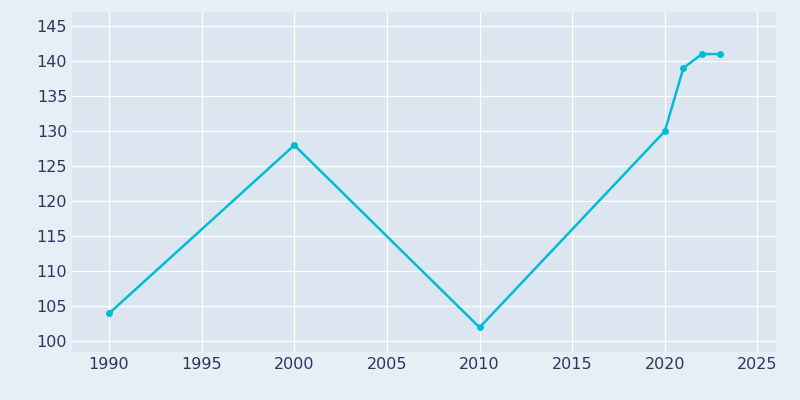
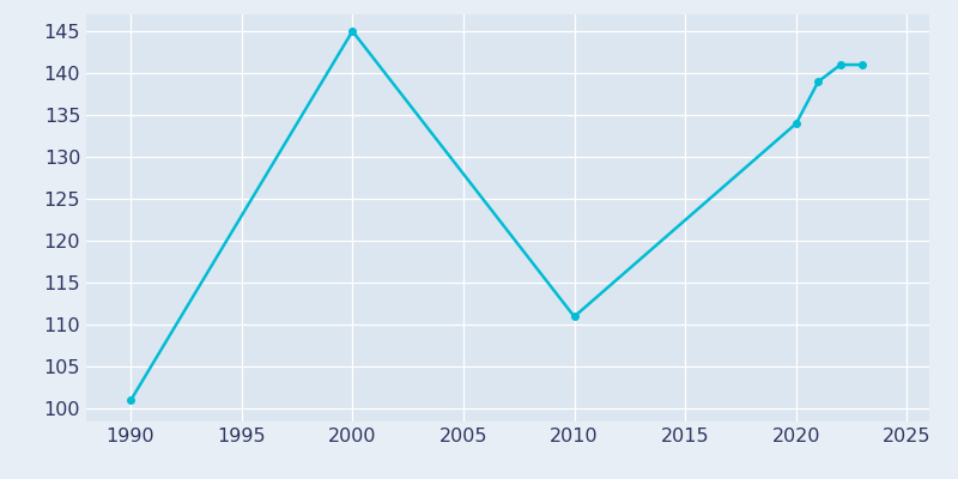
1990: 104 -> 101
2000: 128 -> 145
2010: 102 -> 111
2020: 130 -> 134
